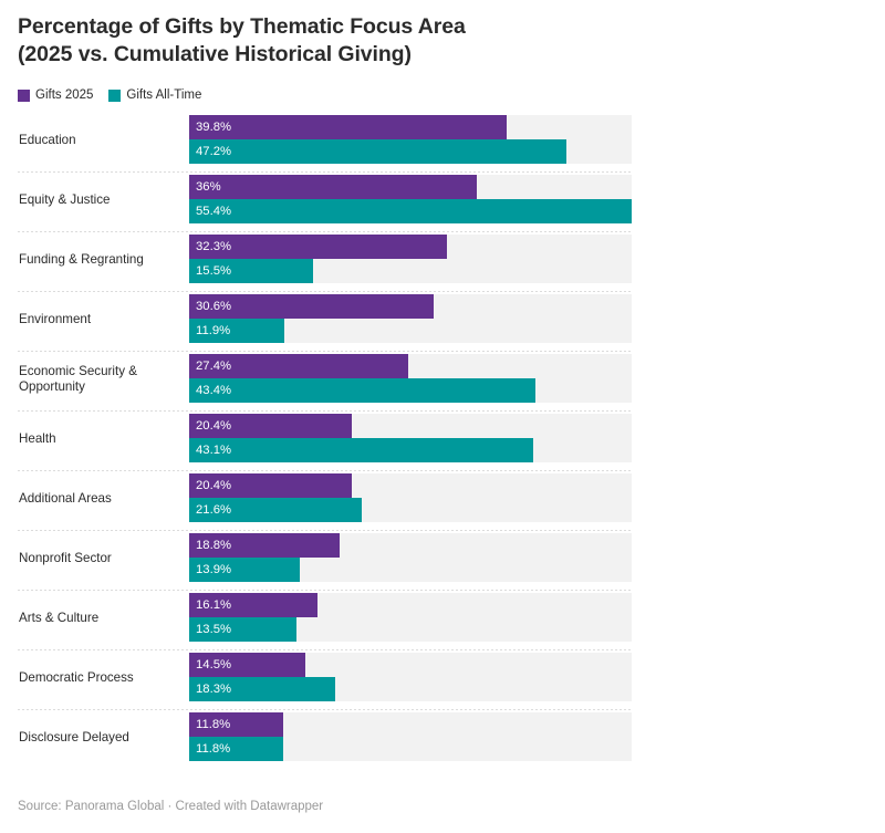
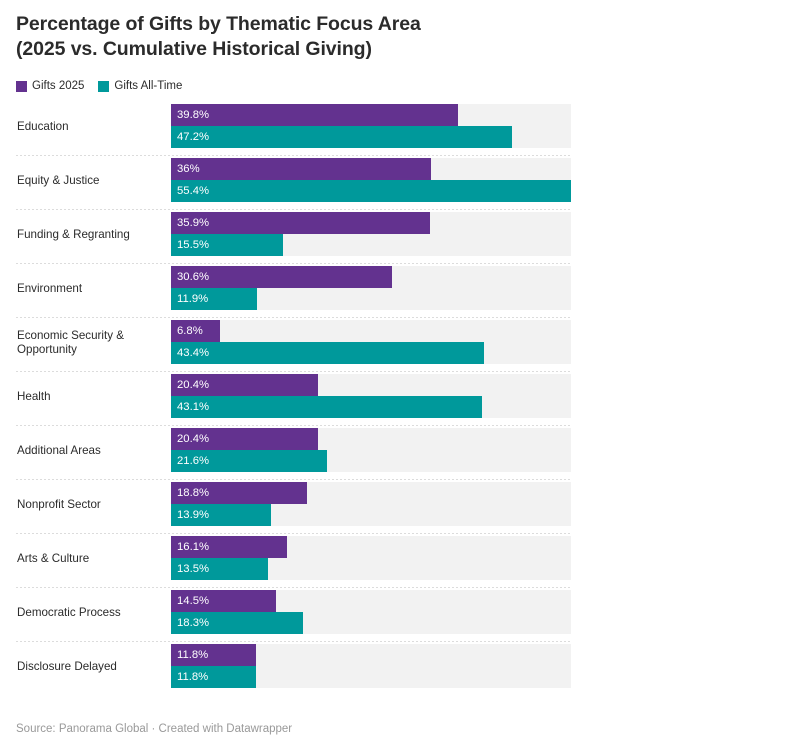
Gifts 2025/Funding & Regranting: 32.3% -> 35.9%
Gifts 2025/Economic Security & Opportunity: 27.4% -> 6.8%
